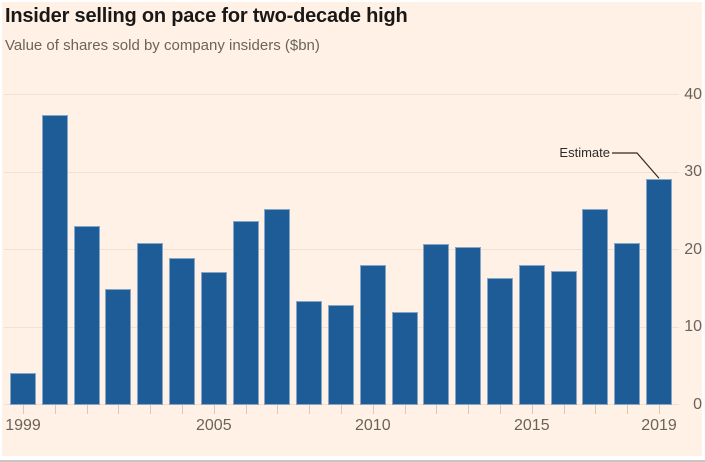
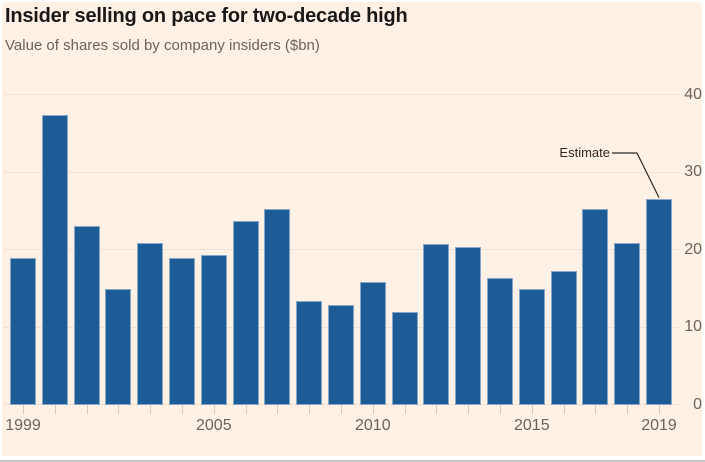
1999: 4 -> 19
2005: 17 -> 19
2010: 18 -> 16
2015: 18 -> 15
2019: 29 -> 26
